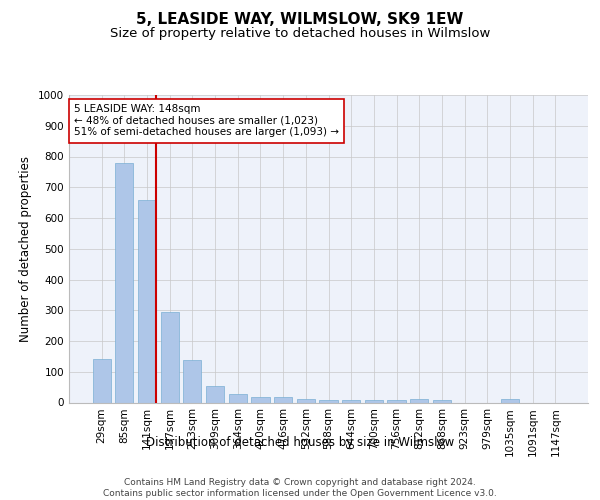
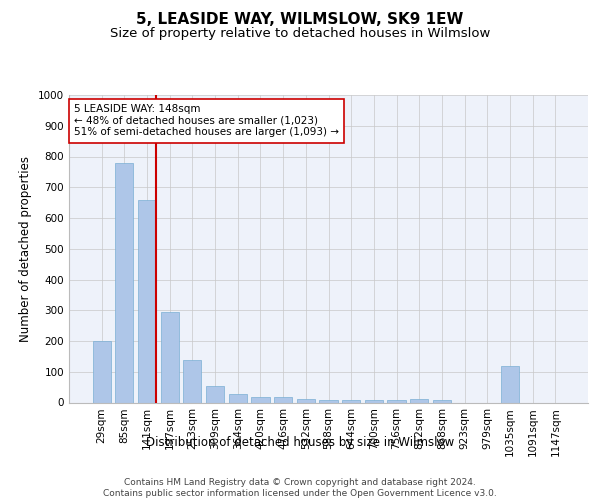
29sqm: 140 -> 200
1035sqm: 10 -> 120
